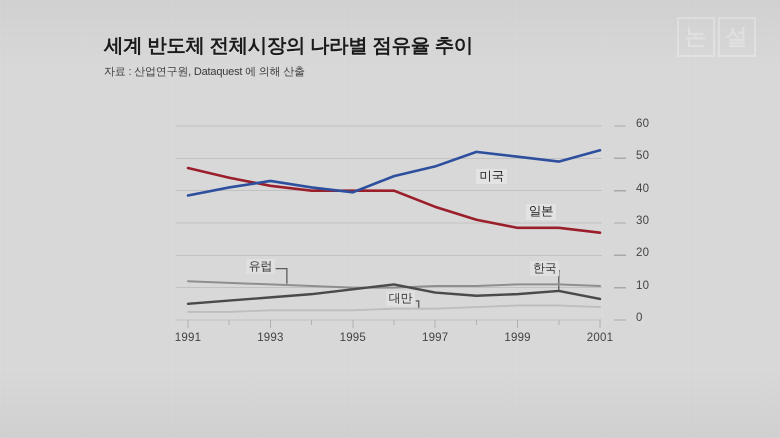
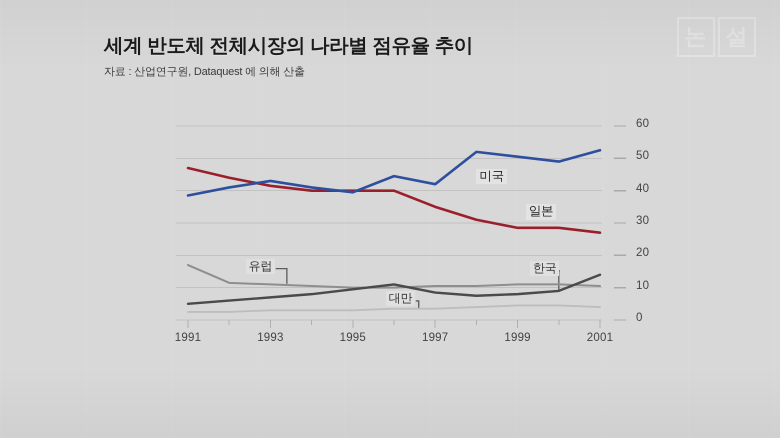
유럽/1991: 12 -> 17
미국/1997: 48 -> 42
한국/2001: 6 -> 14
